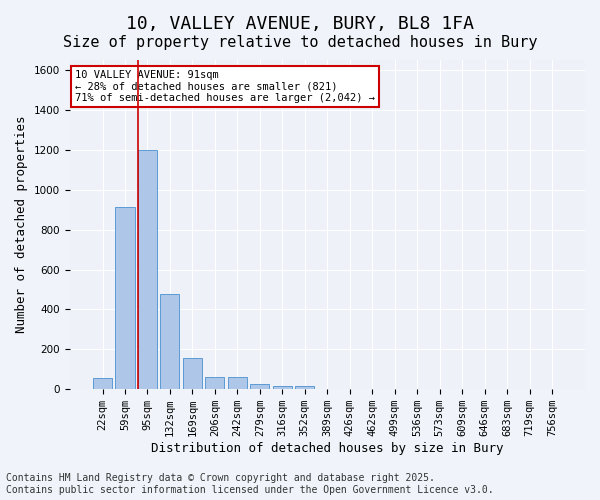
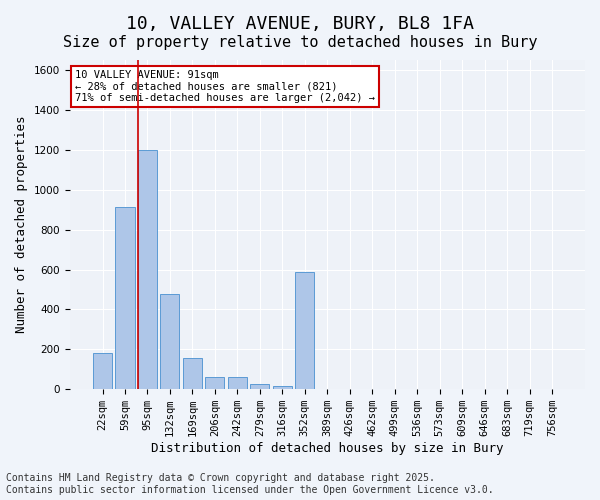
22sqm: 60 -> 180
352sqm: 20 -> 590
